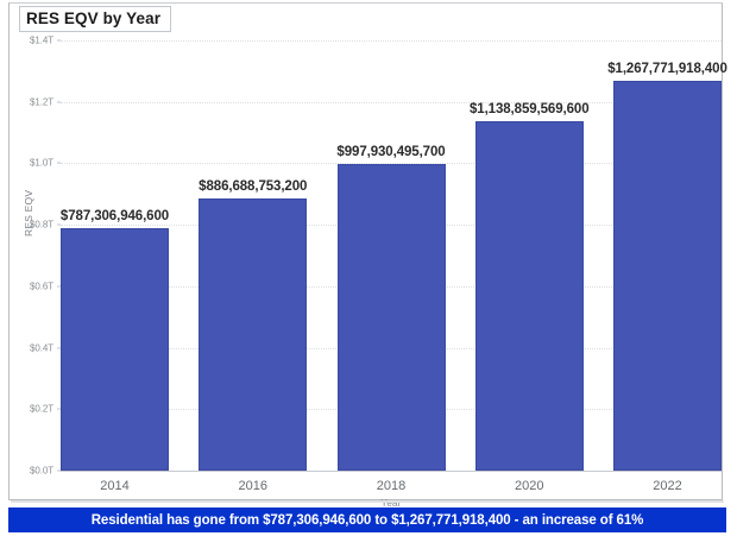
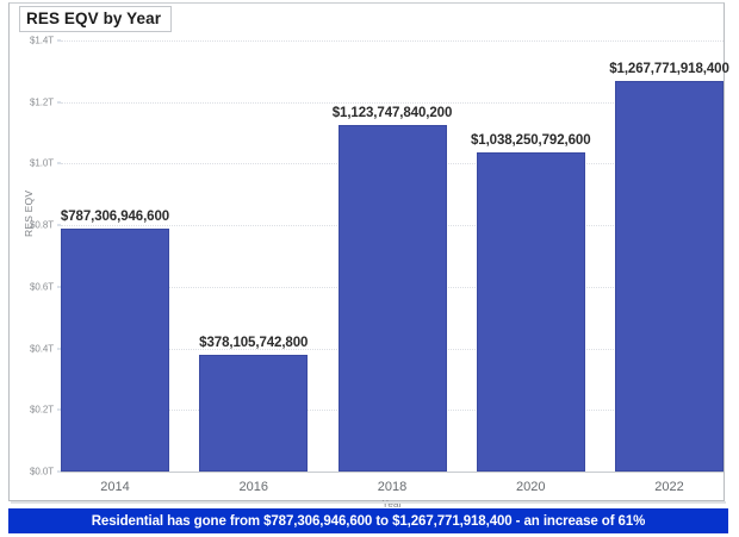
2016: $886,688,753,200 -> $378,105,742,800
2018: $997,930,495,700 -> $1,123,747,840,200
2020: $1,138,859,569,600 -> $1,038,250,792,600
